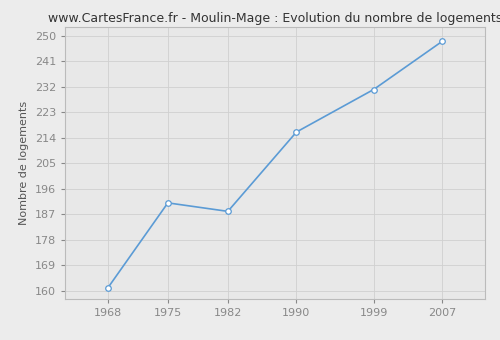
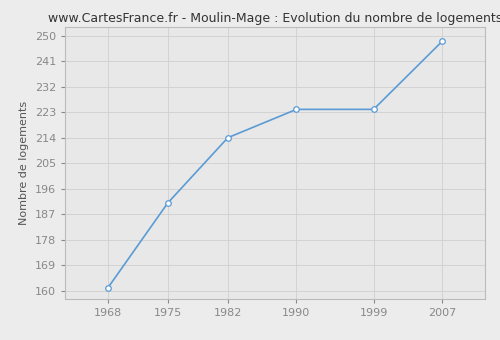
1982: 188 -> 214
1990: 216 -> 224
1999: 231 -> 224
